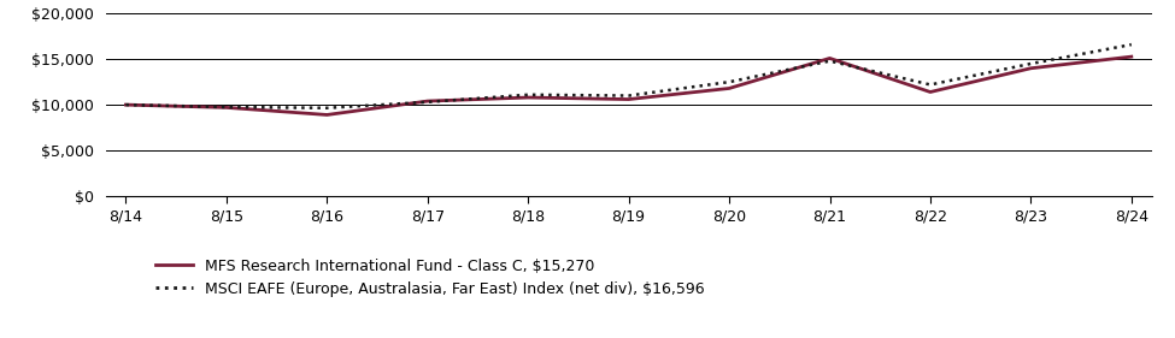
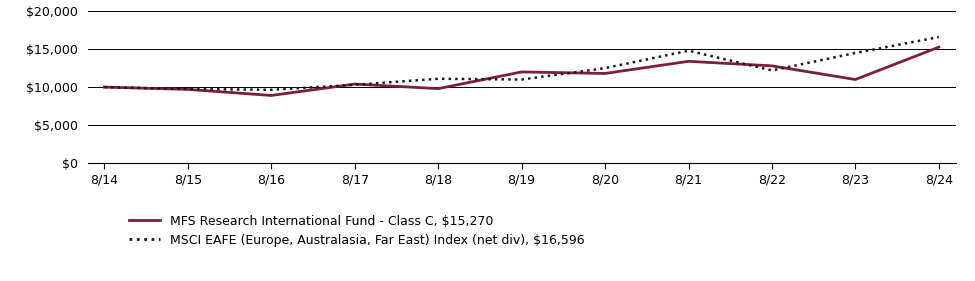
MFS Research International Fund - Class C, $15,270/8/18: $10,800 -> $9,800
MFS Research International Fund - Class C, $15,270/8/19: $10,600 -> $12,000
MFS Research International Fund - Class C, $15,270/8/21: $15,100 -> $13,400
MFS Research International Fund - Class C, $15,270/8/22: $11,400 -> $12,800
MFS Research International Fund - Class C, $15,270/8/23: $14,000 -> $11,000
